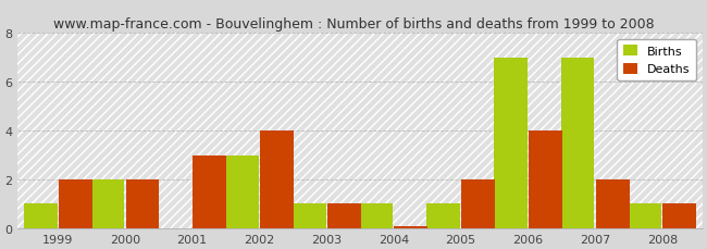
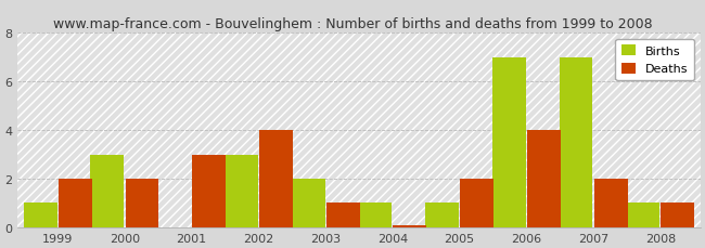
Births/2000: 2 -> 3
Births/2003: 1 -> 2
